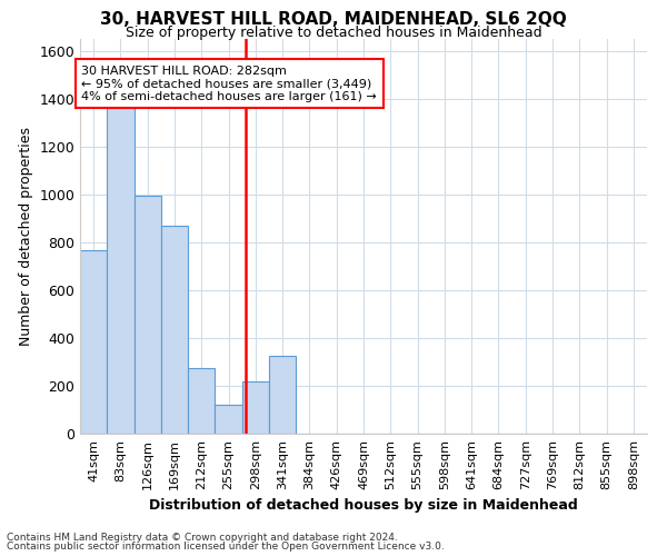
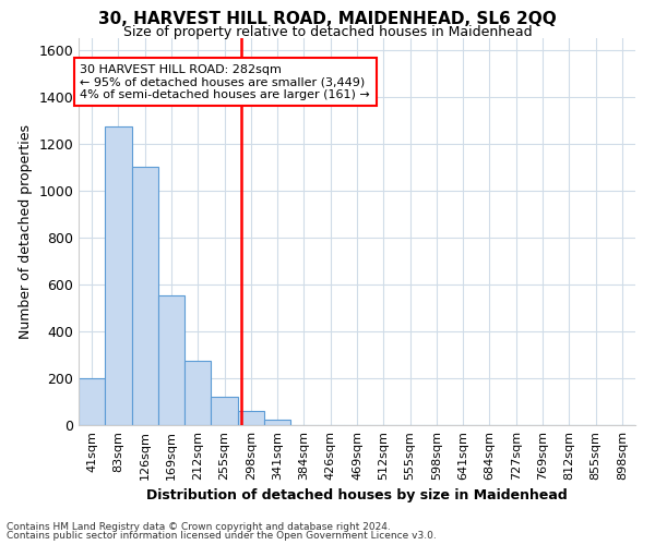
41sqm: 765 -> 200
83sqm: 1365 -> 1275
126sqm: 995 -> 1100
169sqm: 870 -> 555
298sqm: 220 -> 60
341sqm: 325 -> 25
